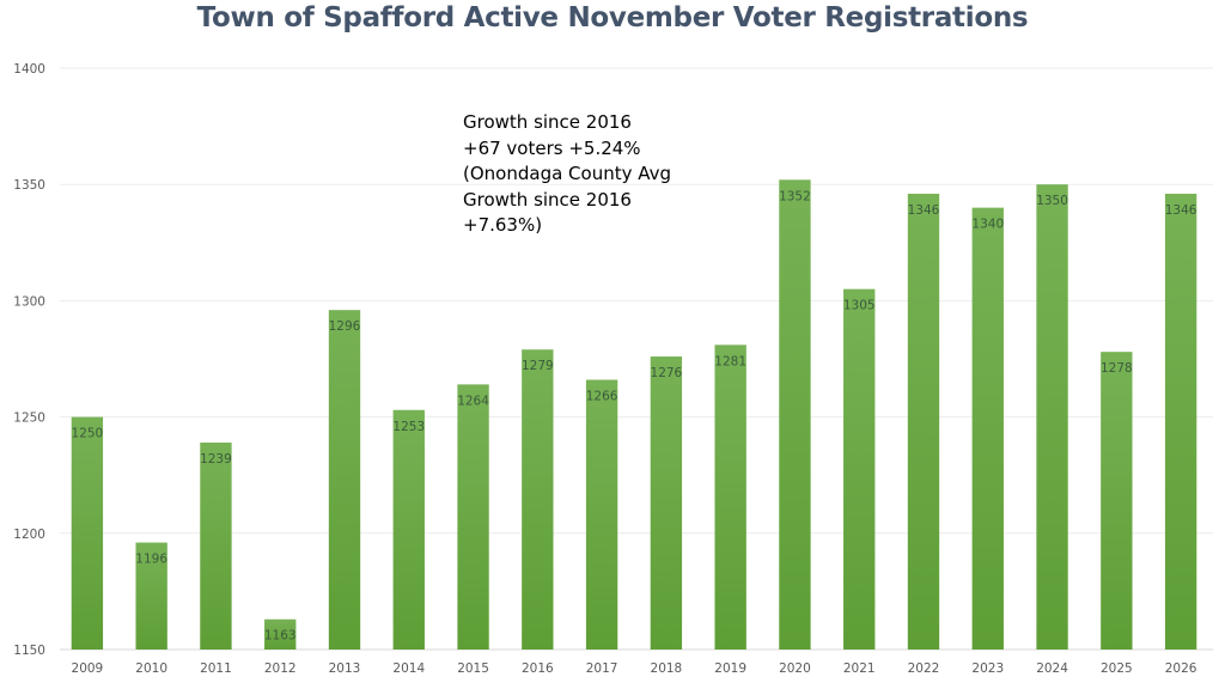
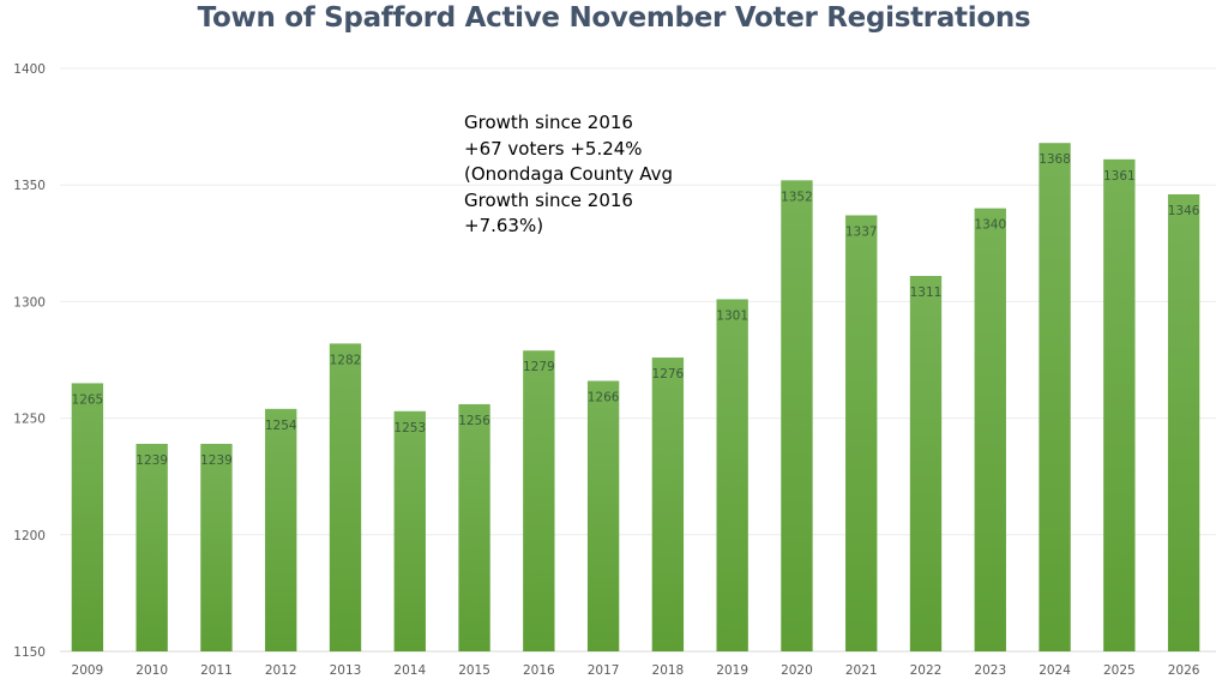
2009: 1250 -> 1265
2010: 1196 -> 1239
2012: 1163 -> 1254
2013: 1296 -> 1282
2015: 1264 -> 1256
2019: 1281 -> 1301
2021: 1305 -> 1337
2022: 1346 -> 1311
2024: 1350 -> 1368
2025: 1278 -> 1361
